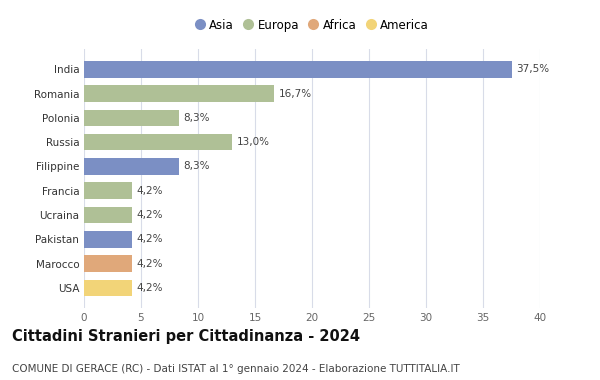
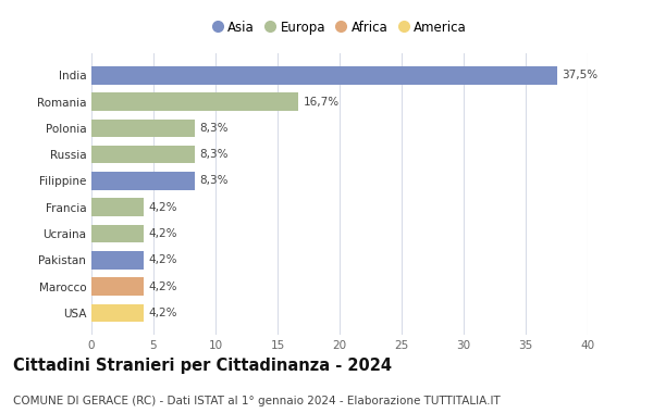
Russia: 13,0% -> 8,3%
